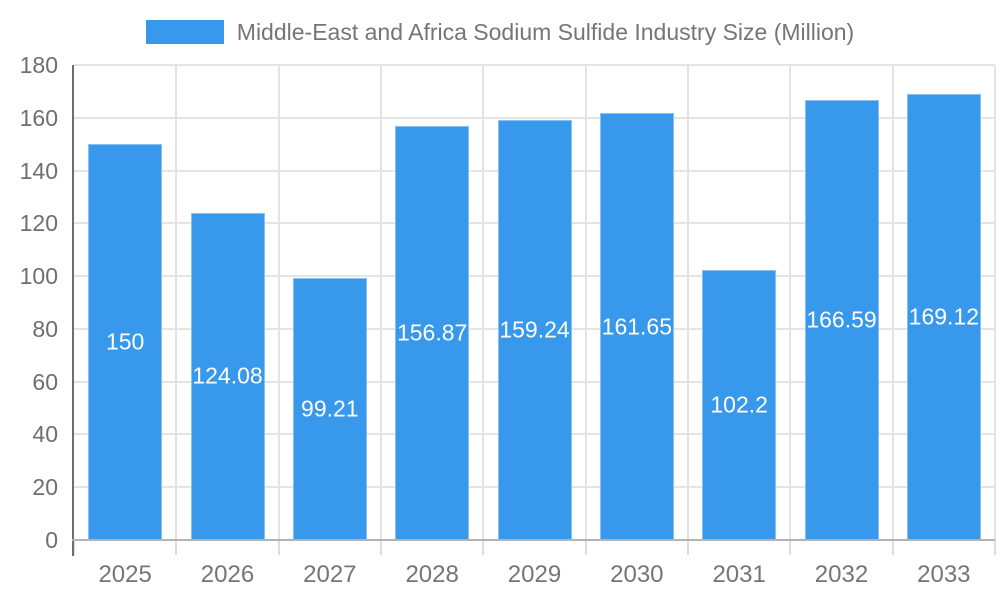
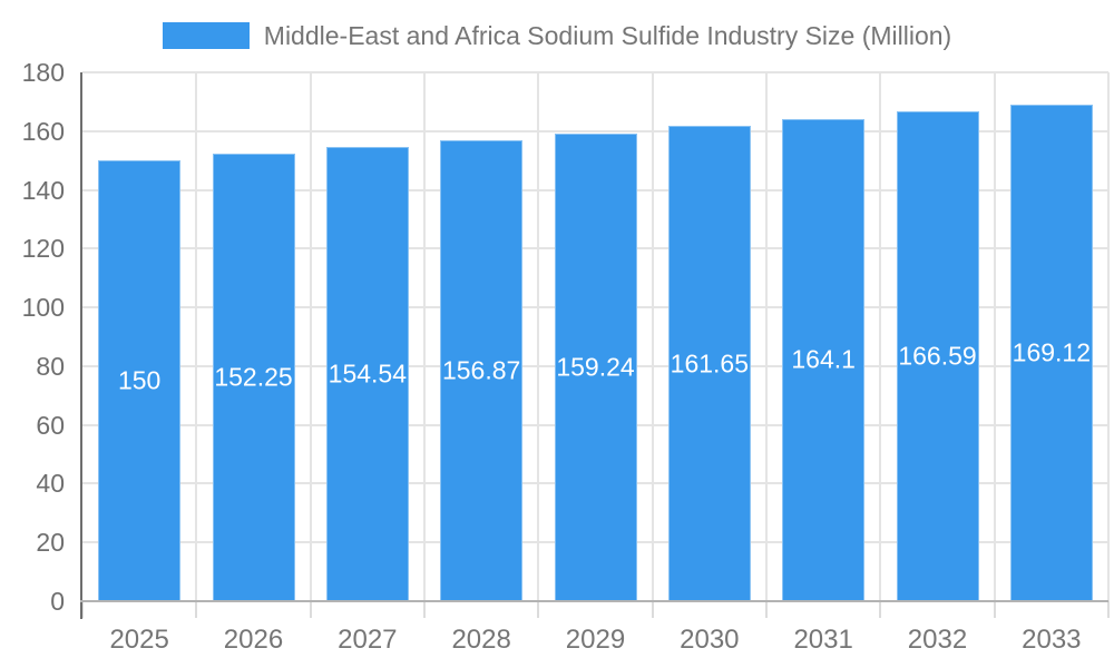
2026: 124.08 -> 152.25
2027: 99.21 -> 154.54
2031: 102.2 -> 164.1
